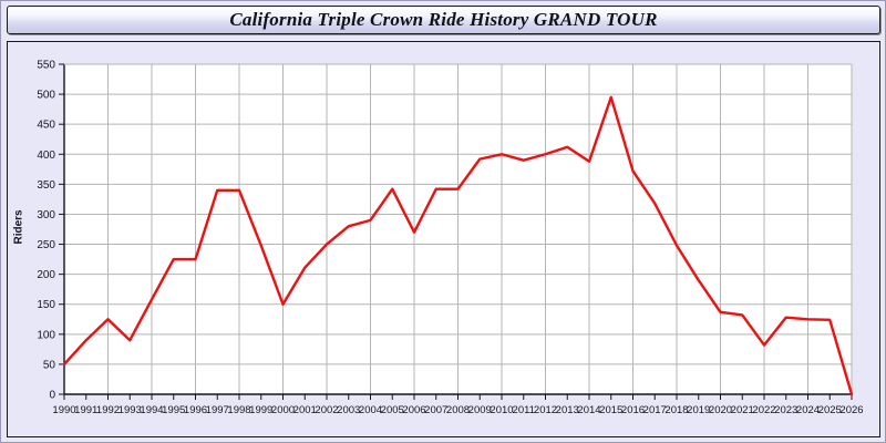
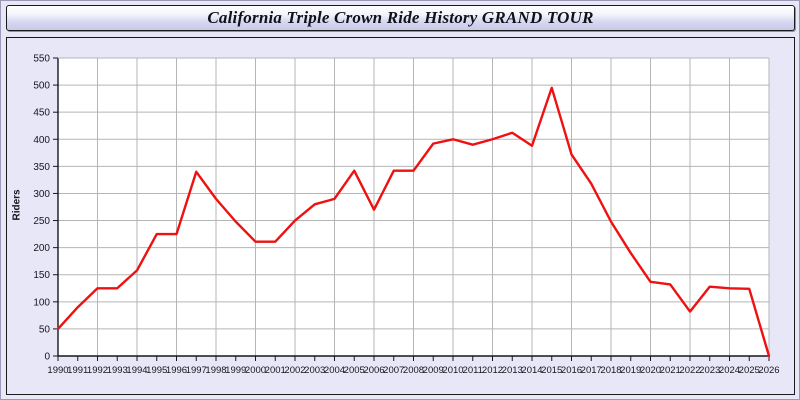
1993: 90 -> 120
1998: 340 -> 290
2000: 150 -> 210
